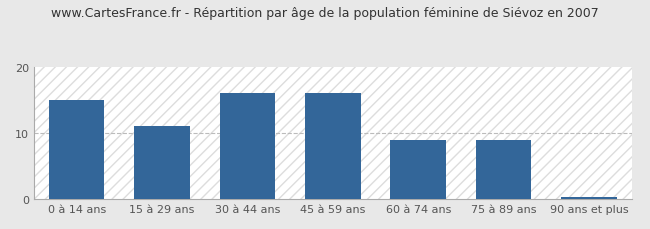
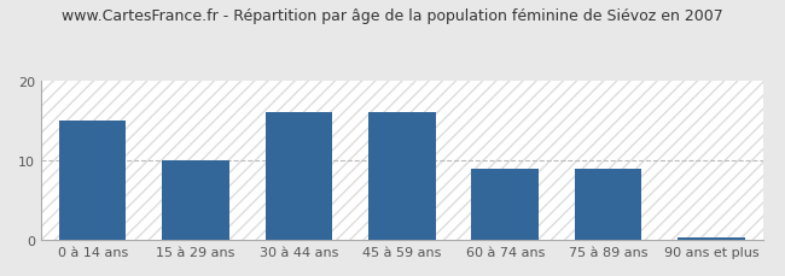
15 à 29 ans: 11.0 -> 10.0
